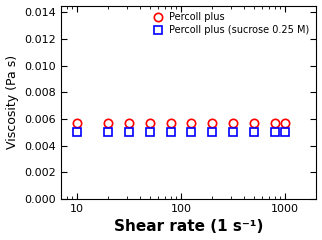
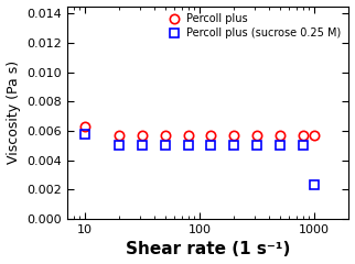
Percoll plus/10: 0.0057 -> 0.0063
Percoll plus (sucrose 0.25 M)/10: 0.0050 -> 0.0058
Percoll plus (sucrose 0.25 M)/1000: 0.0050 -> 0.0023
